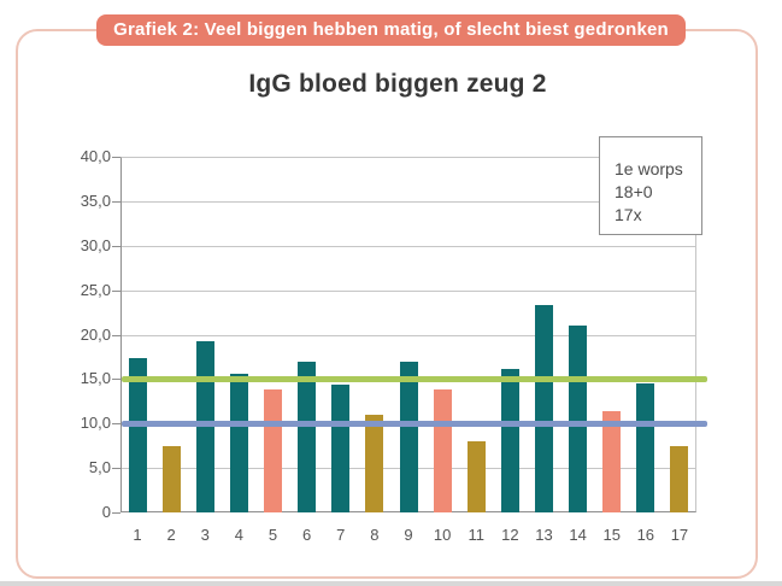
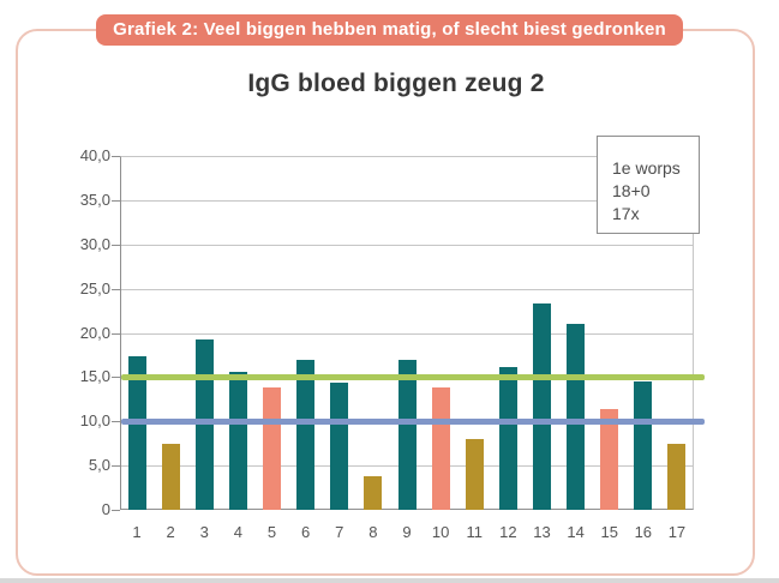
8: 11 -> 4
